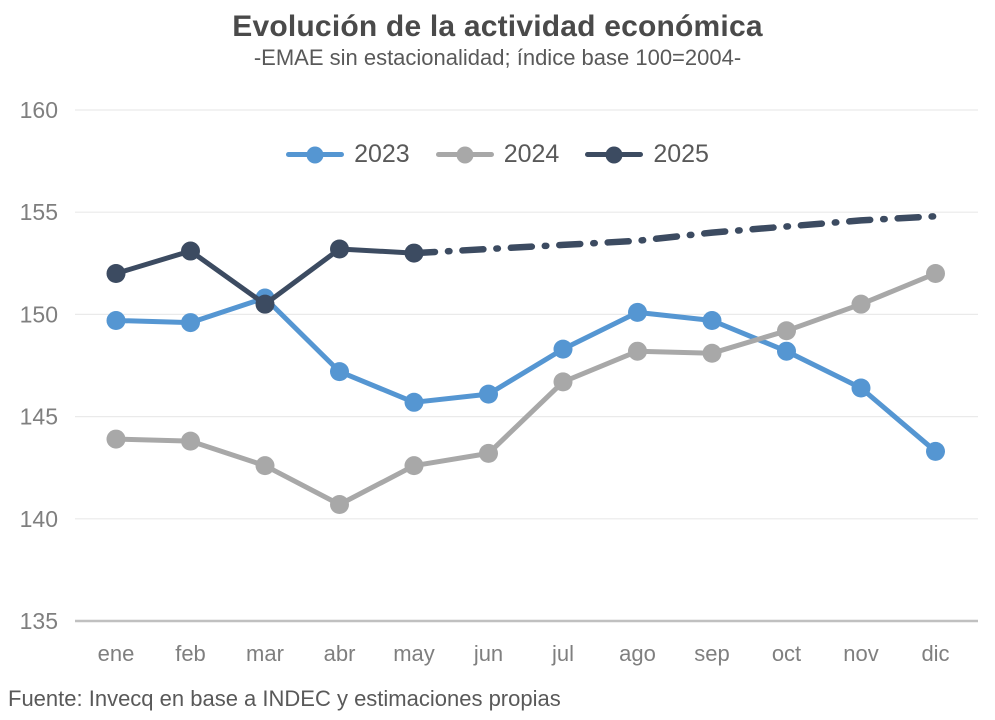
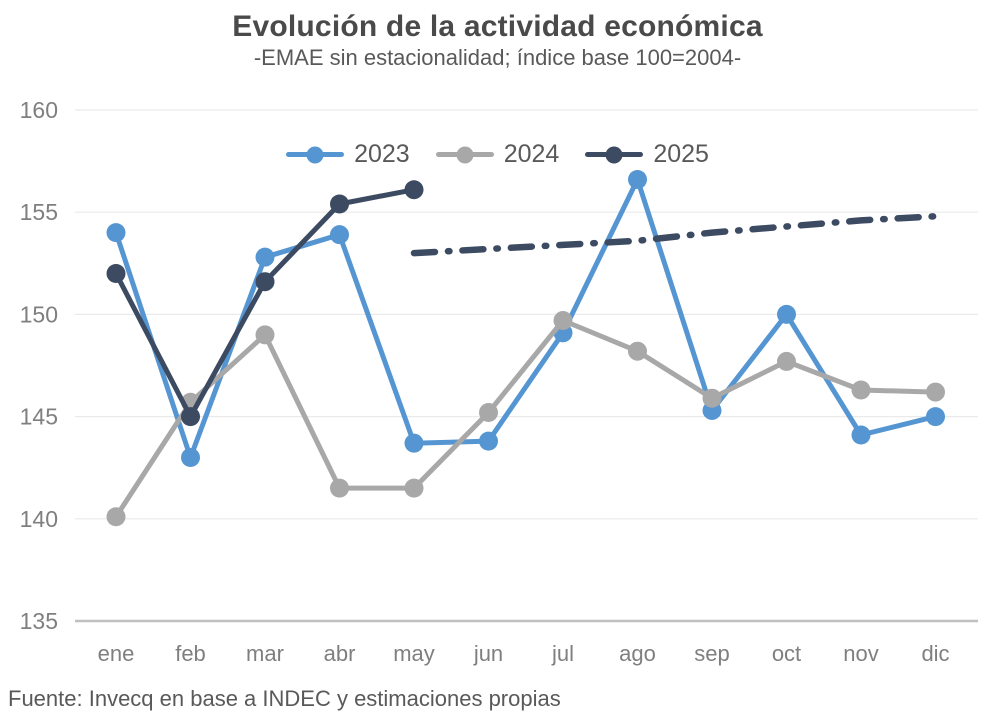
2023/ene: 149.7 -> 154.0
2024/ene: 143.9 -> 140.1
2023/feb: 149.6 -> 143.0
2024/feb: 143.8 -> 145.7
2025/feb: 153.1 -> 145.0
2023/mar: 150.8 -> 152.8
2024/mar: 142.6 -> 149.0
2025/mar: 150.5 -> 151.6
2023/abr: 147.2 -> 153.9
2024/abr: 140.7 -> 141.5
2025/abr: 153.2 -> 155.4
2023/may: 145.7 -> 143.7
2024/may: 142.6 -> 141.5
2025/may: 153.0 -> 156.1
2023/jun: 146.1 -> 143.8
2024/jun: 143.2 -> 145.2
2023/jul: 148.3 -> 149.1
2024/jul: 146.7 -> 149.7
2023/ago: 150.1 -> 156.6
2023/sep: 149.7 -> 145.3
2024/sep: 148.1 -> 145.9
2023/oct: 148.2 -> 150.0
2024/oct: 149.2 -> 147.7
2023/nov: 146.4 -> 144.1
2024/nov: 150.5 -> 146.3
2023/dic: 143.3 -> 145.0
2024/dic: 152.0 -> 146.2
